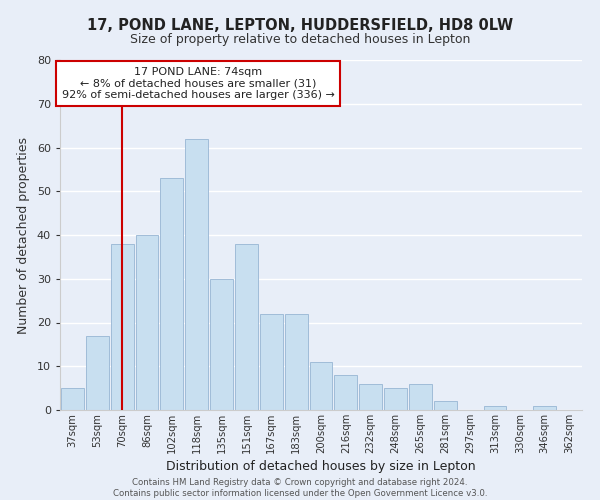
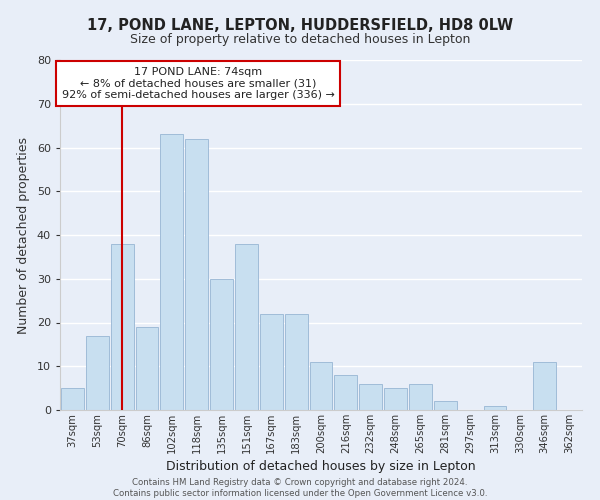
86sqm: 40 -> 19
102sqm: 53 -> 63
346sqm: 1 -> 11
